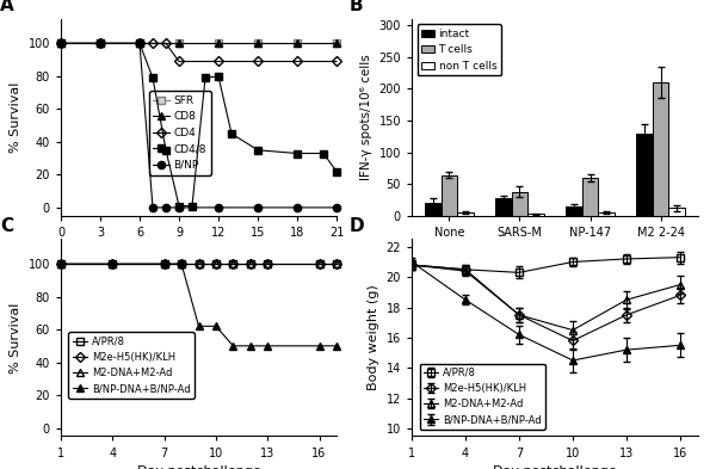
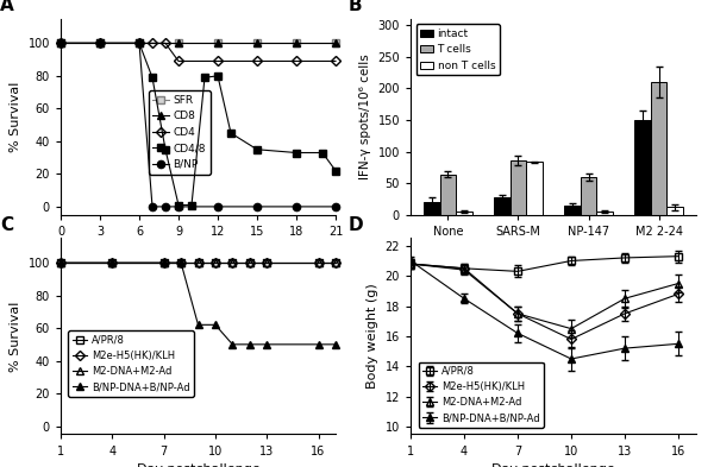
T cells/SARS-M: 38 -> 86
non T cells/SARS-M: 3 -> 84
intact/M2 2-24: 130 -> 150
